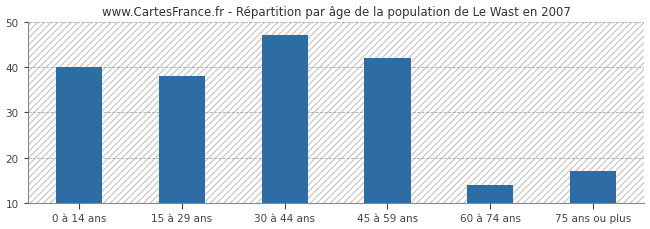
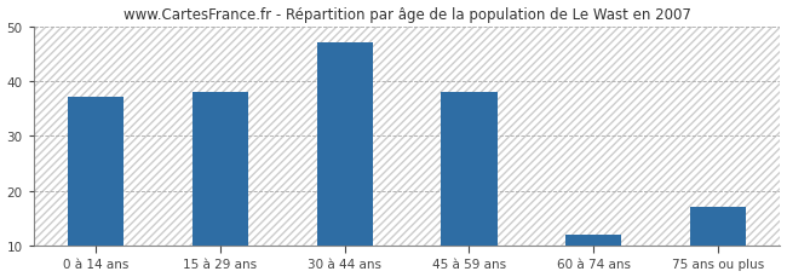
0 à 14 ans: 40 -> 37
45 à 59 ans: 42 -> 38
60 à 74 ans: 14 -> 12
